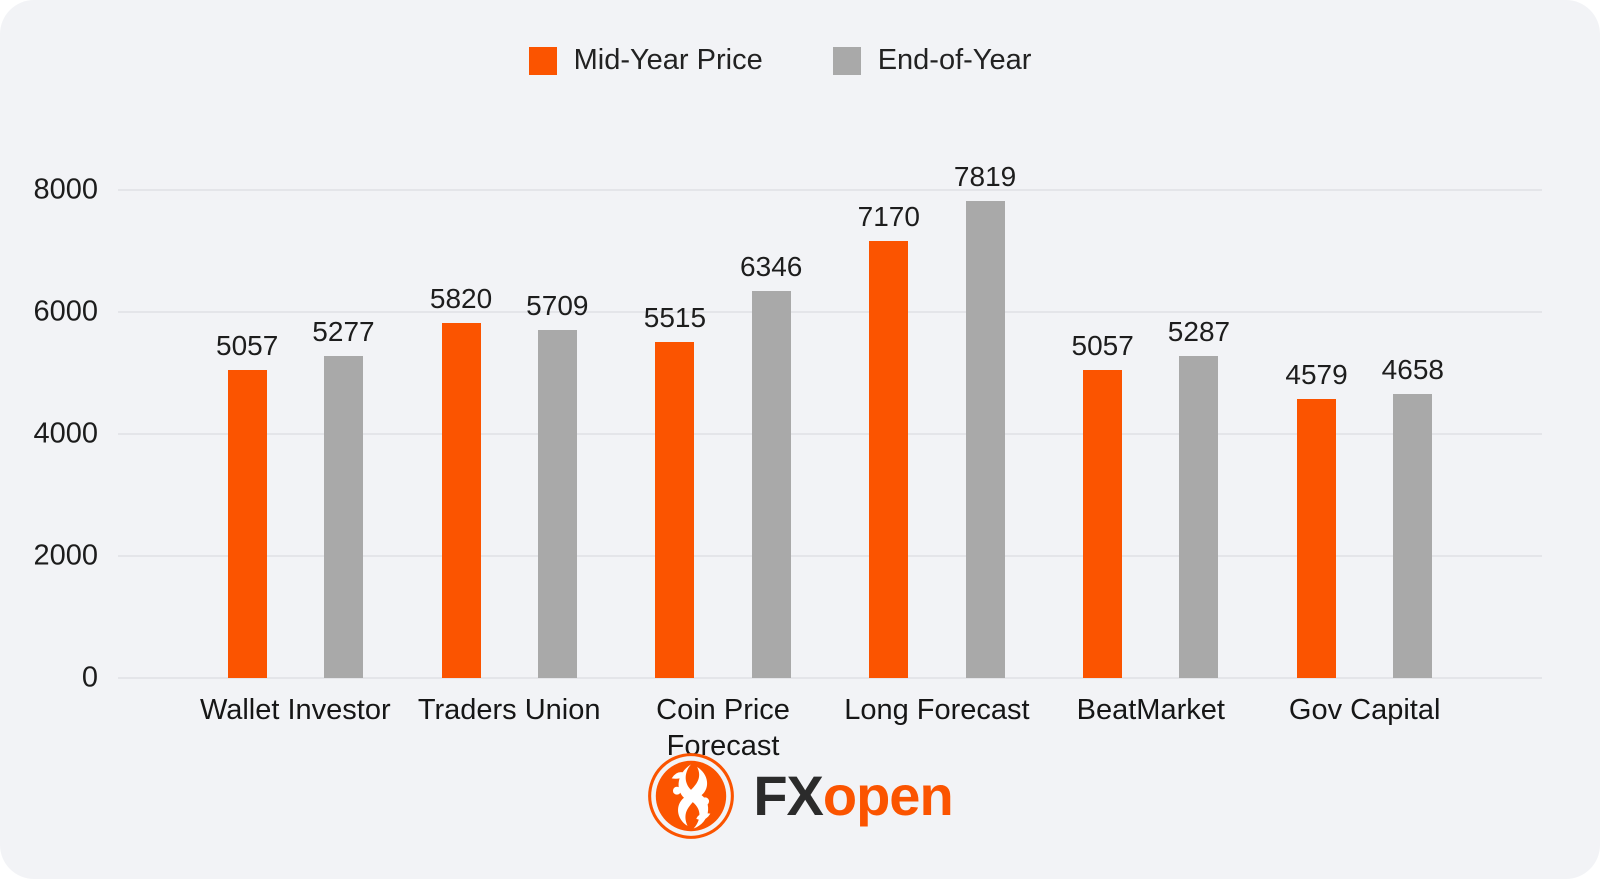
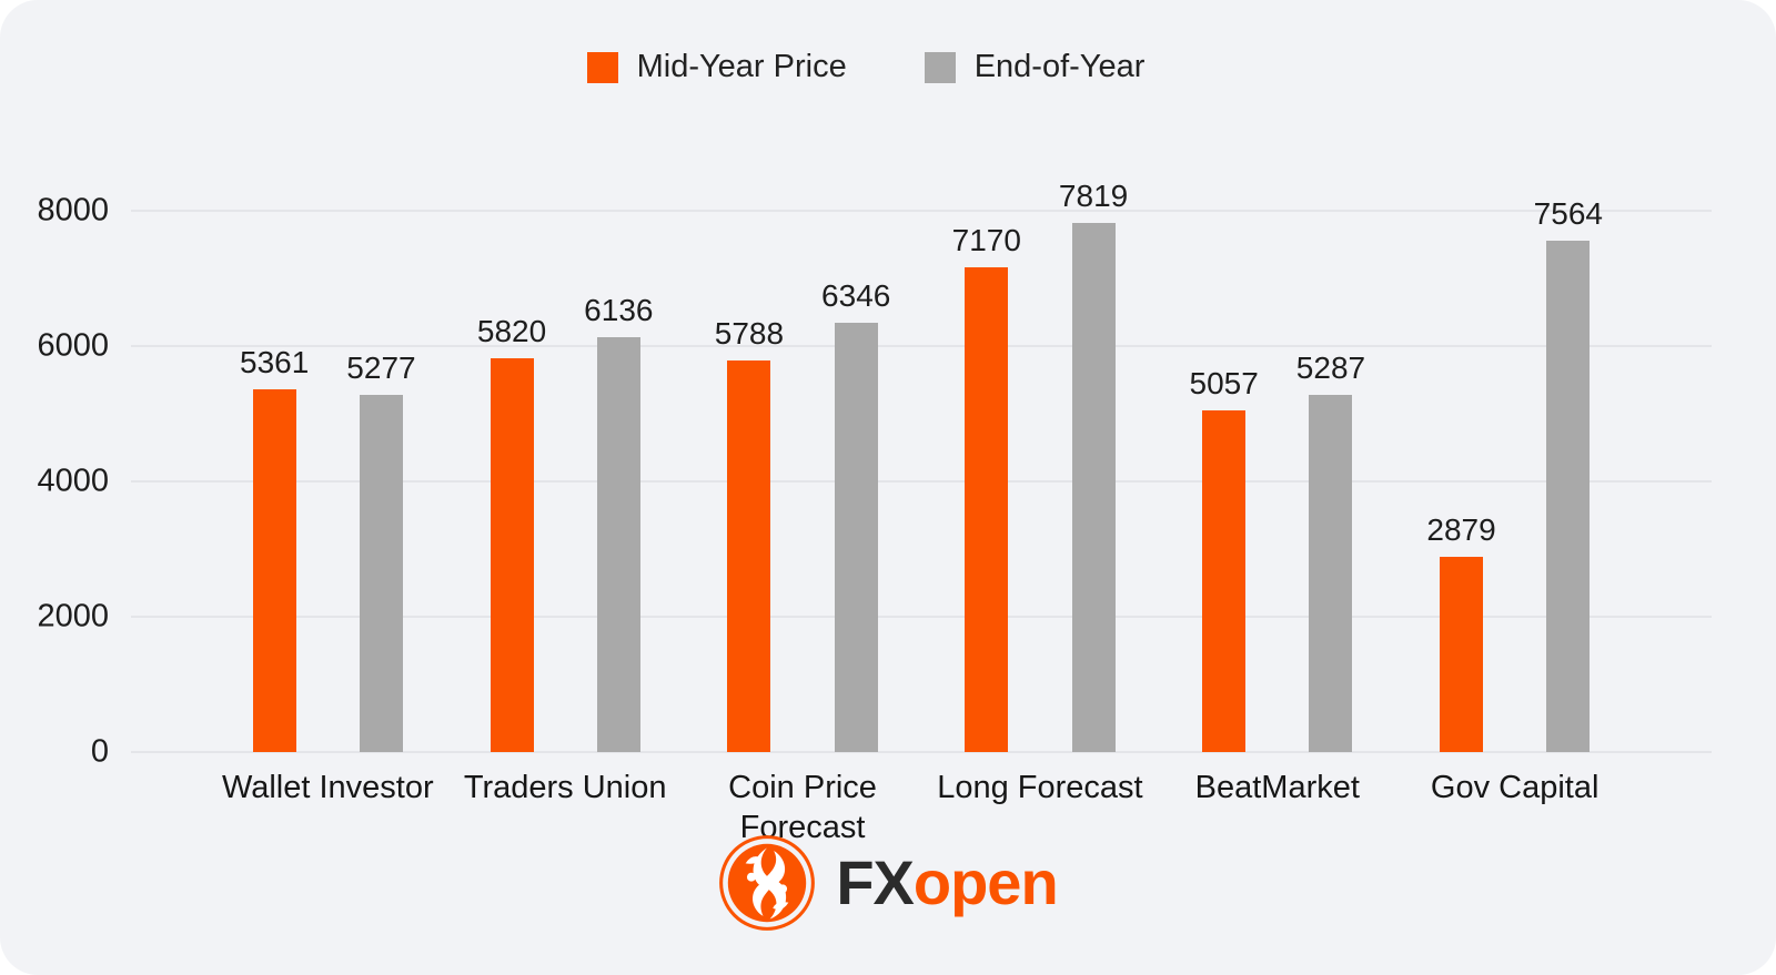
Mid-Year Price/Wallet Investor: 5057 -> 5361
End-of-Year/Traders Union: 5709 -> 6136
Mid-Year Price/Coin Price Forecast: 5515 -> 5788
Mid-Year Price/Gov Capital: 4579 -> 2879
End-of-Year/Gov Capital: 4658 -> 7564
